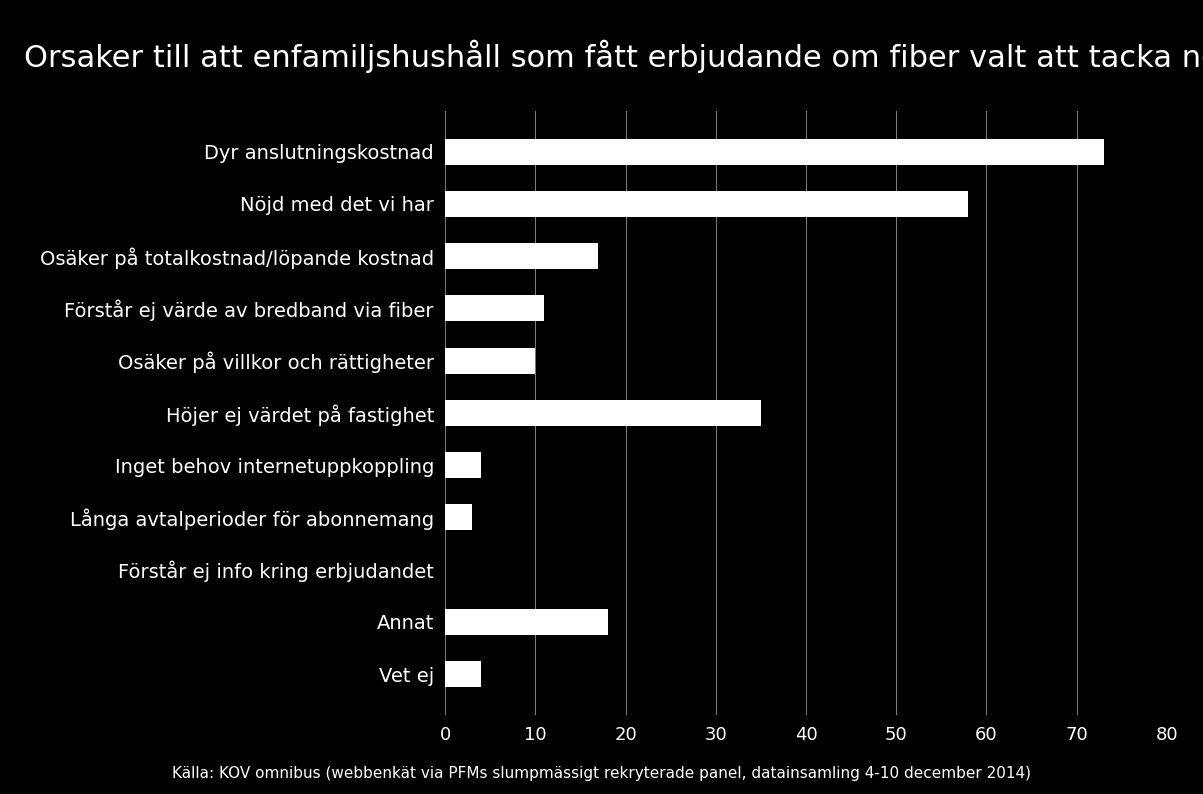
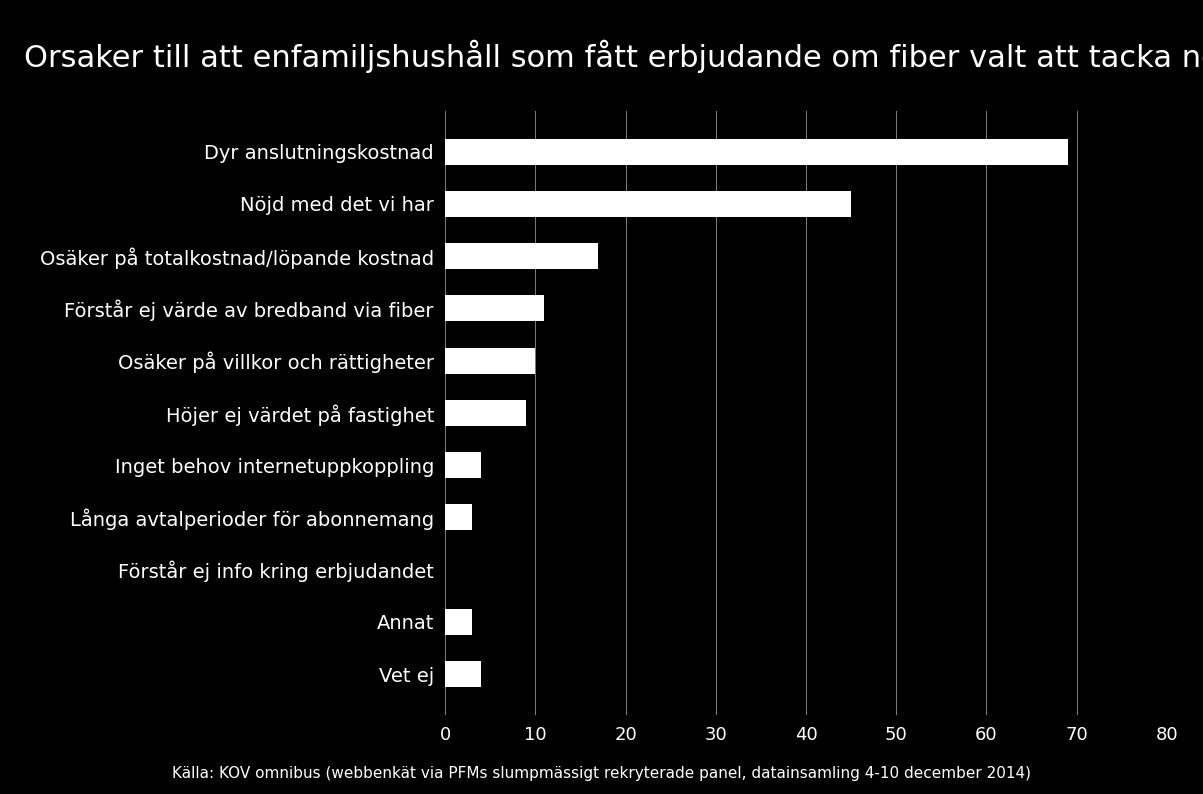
Dyr anslutningskostnad: 73 -> 69
Nöjd med det vi har: 58 -> 45
Höjer ej värdet på fastighet: 35 -> 9
Annat: 18 -> 3
